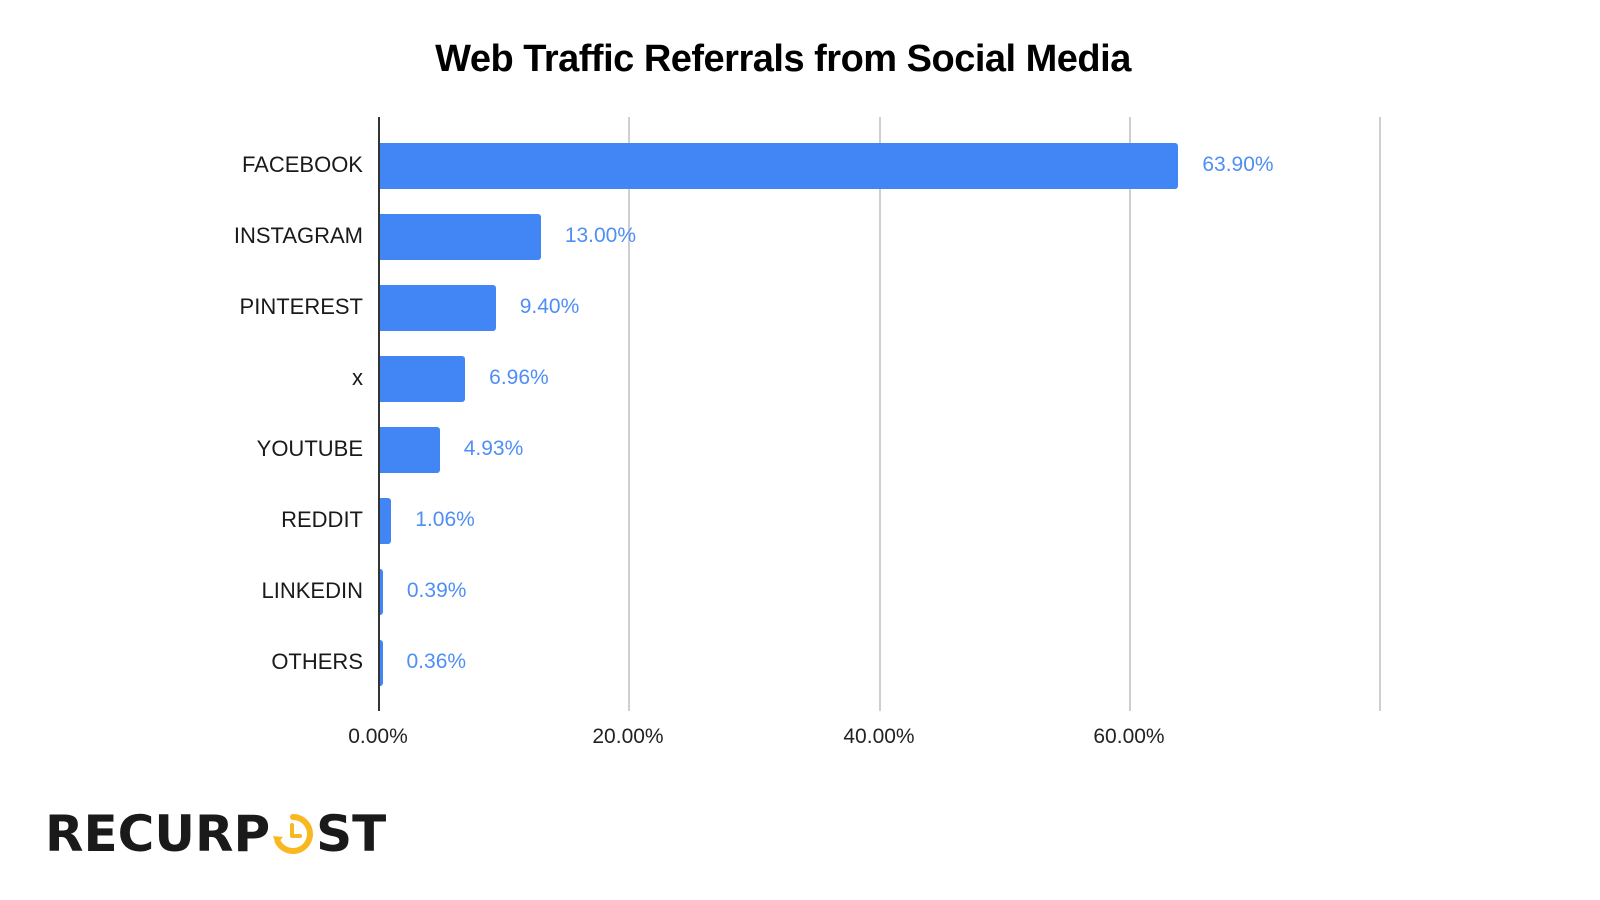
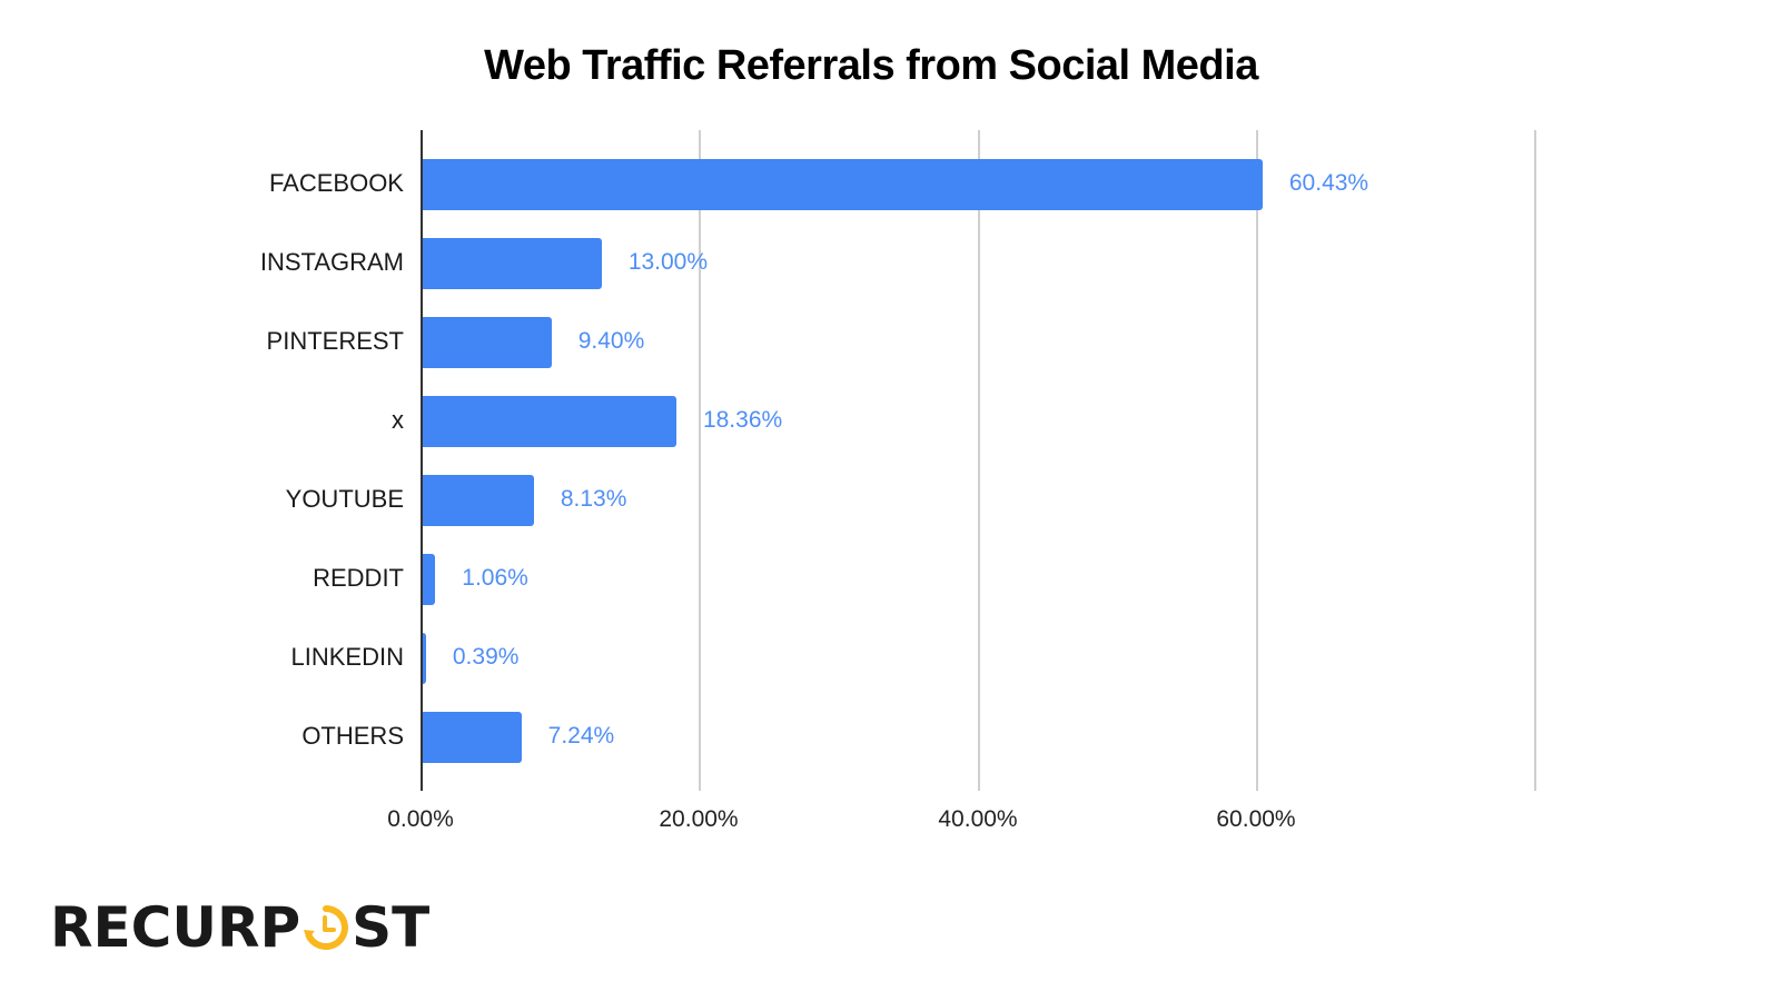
FACEBOOK: 63.90% -> 60.43%
x: 6.96% -> 18.36%
YOUTUBE: 4.93% -> 8.13%
OTHERS: 0.36% -> 7.24%
